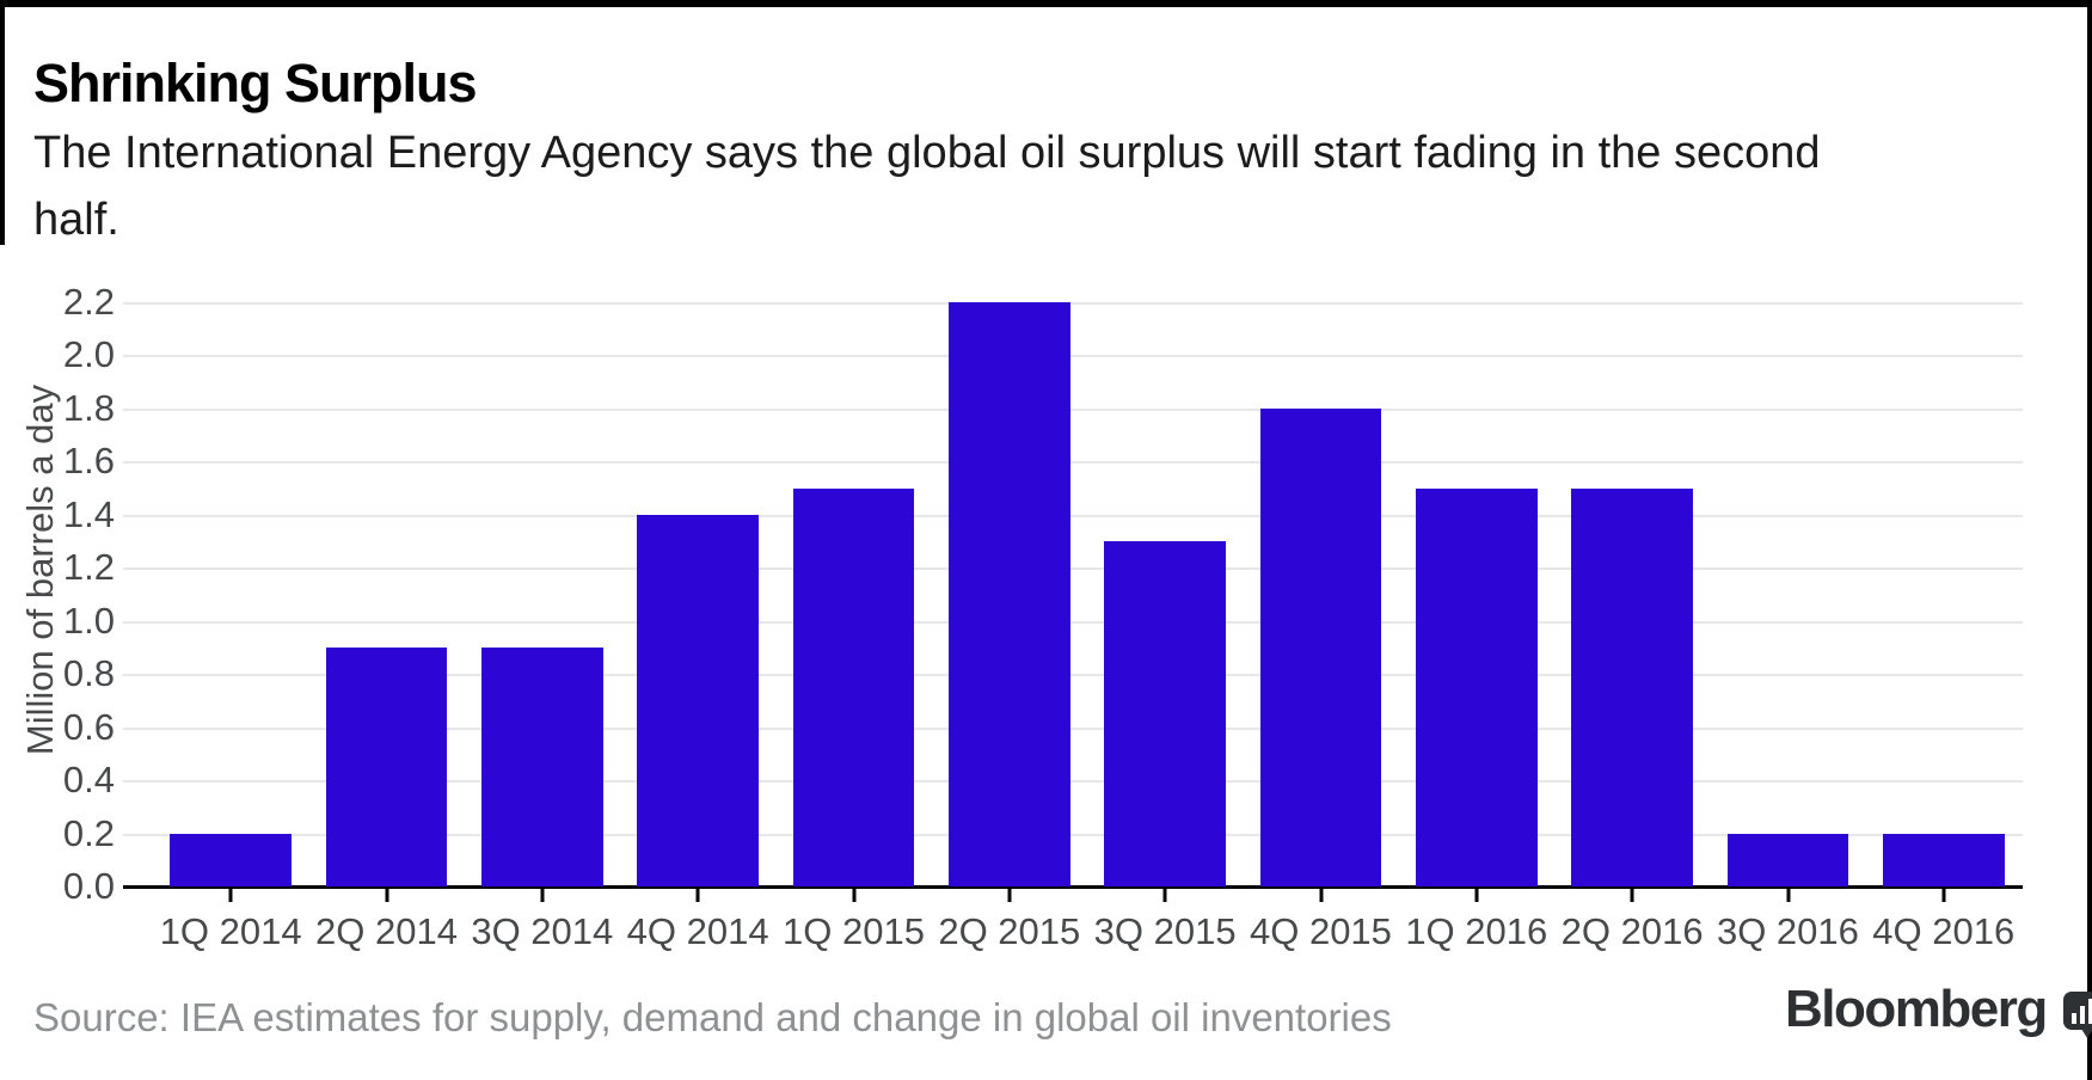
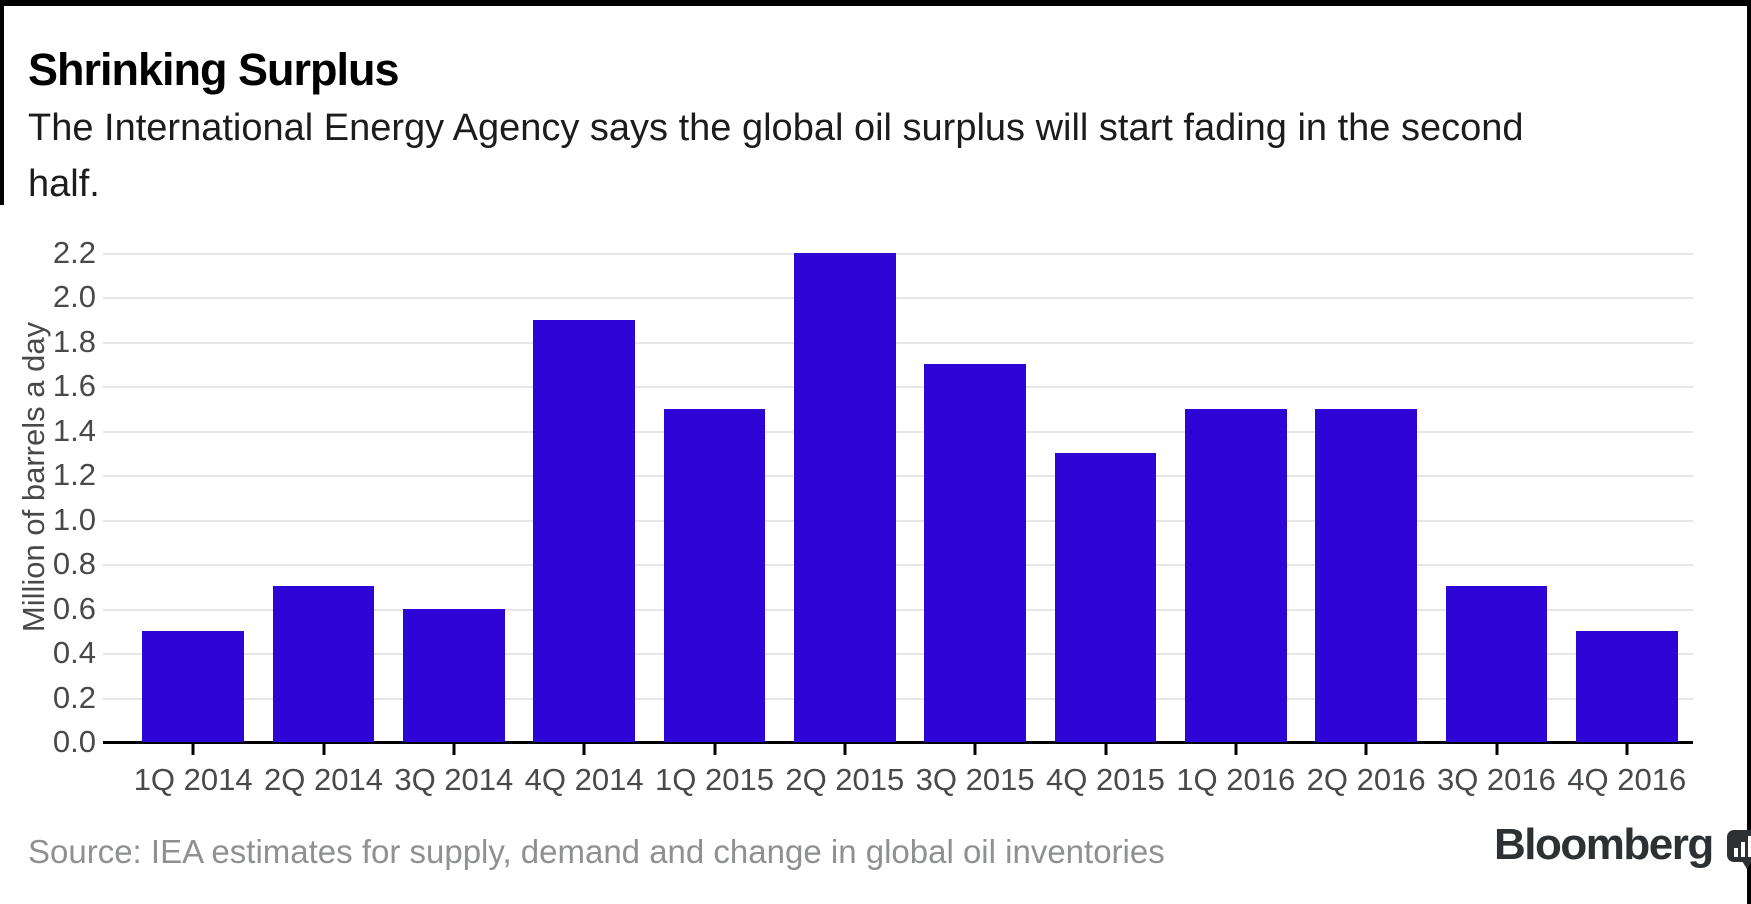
1Q 2014: 0.2 -> 0.5
2Q 2014: 0.9 -> 0.7
3Q 2014: 0.9 -> 0.6
4Q 2014: 1.4 -> 1.9
3Q 2015: 1.3 -> 1.7
4Q 2015: 1.8 -> 1.3
3Q 2016: 0.2 -> 0.7
4Q 2016: 0.2 -> 0.5
